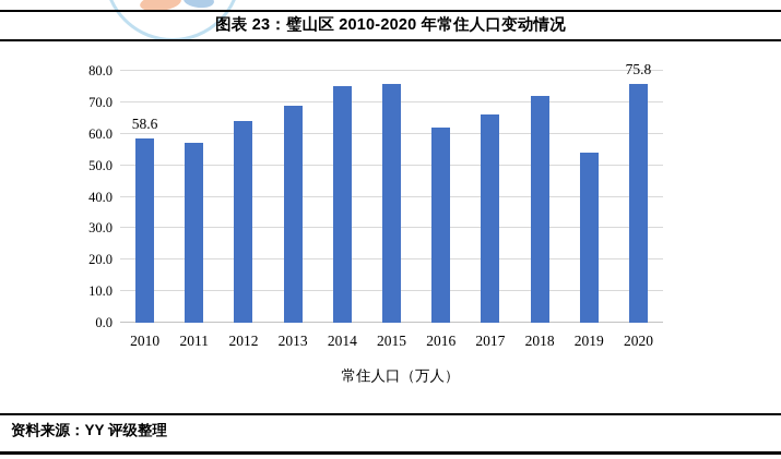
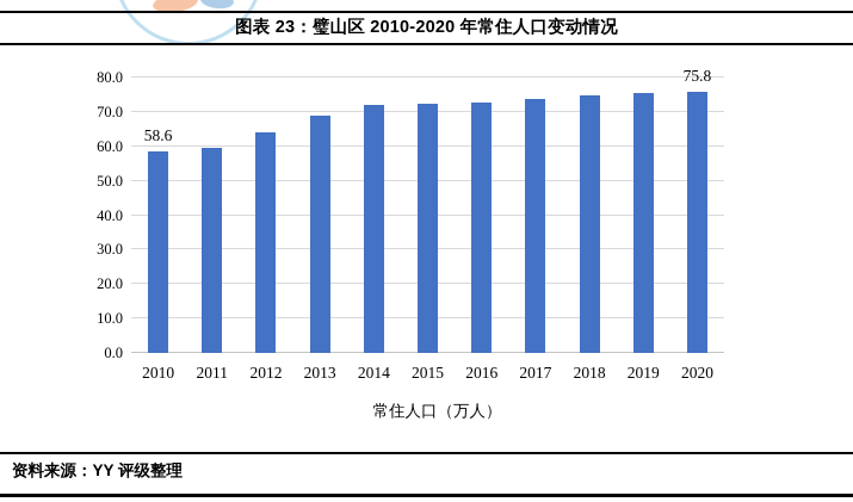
2011: 57 -> 60
2014: 75 -> 72
2015: 76 -> 72
2016: 62 -> 73
2017: 66 -> 74
2018: 72 -> 75
2019: 54 -> 76
